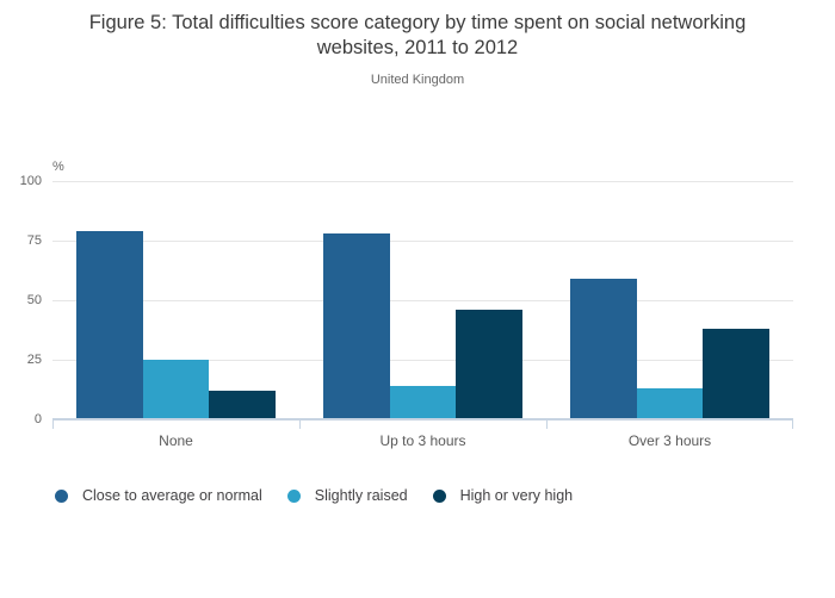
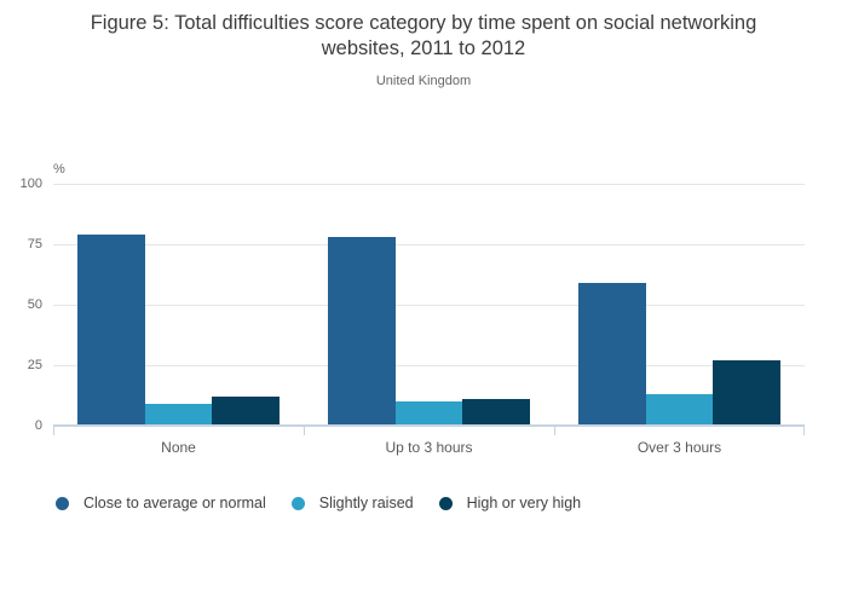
Slightly raised/None: 25 -> 9
Slightly raised/Up to 3 hours: 14 -> 10
High or very high/Up to 3 hours: 46 -> 11
High or very high/Over 3 hours: 38 -> 27
